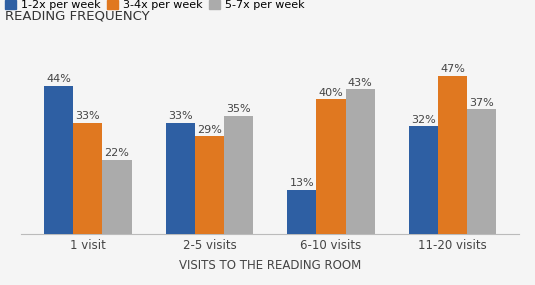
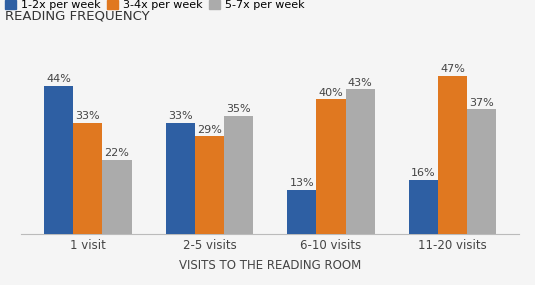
1-2x per week/11-20 visits: 32% -> 16%
